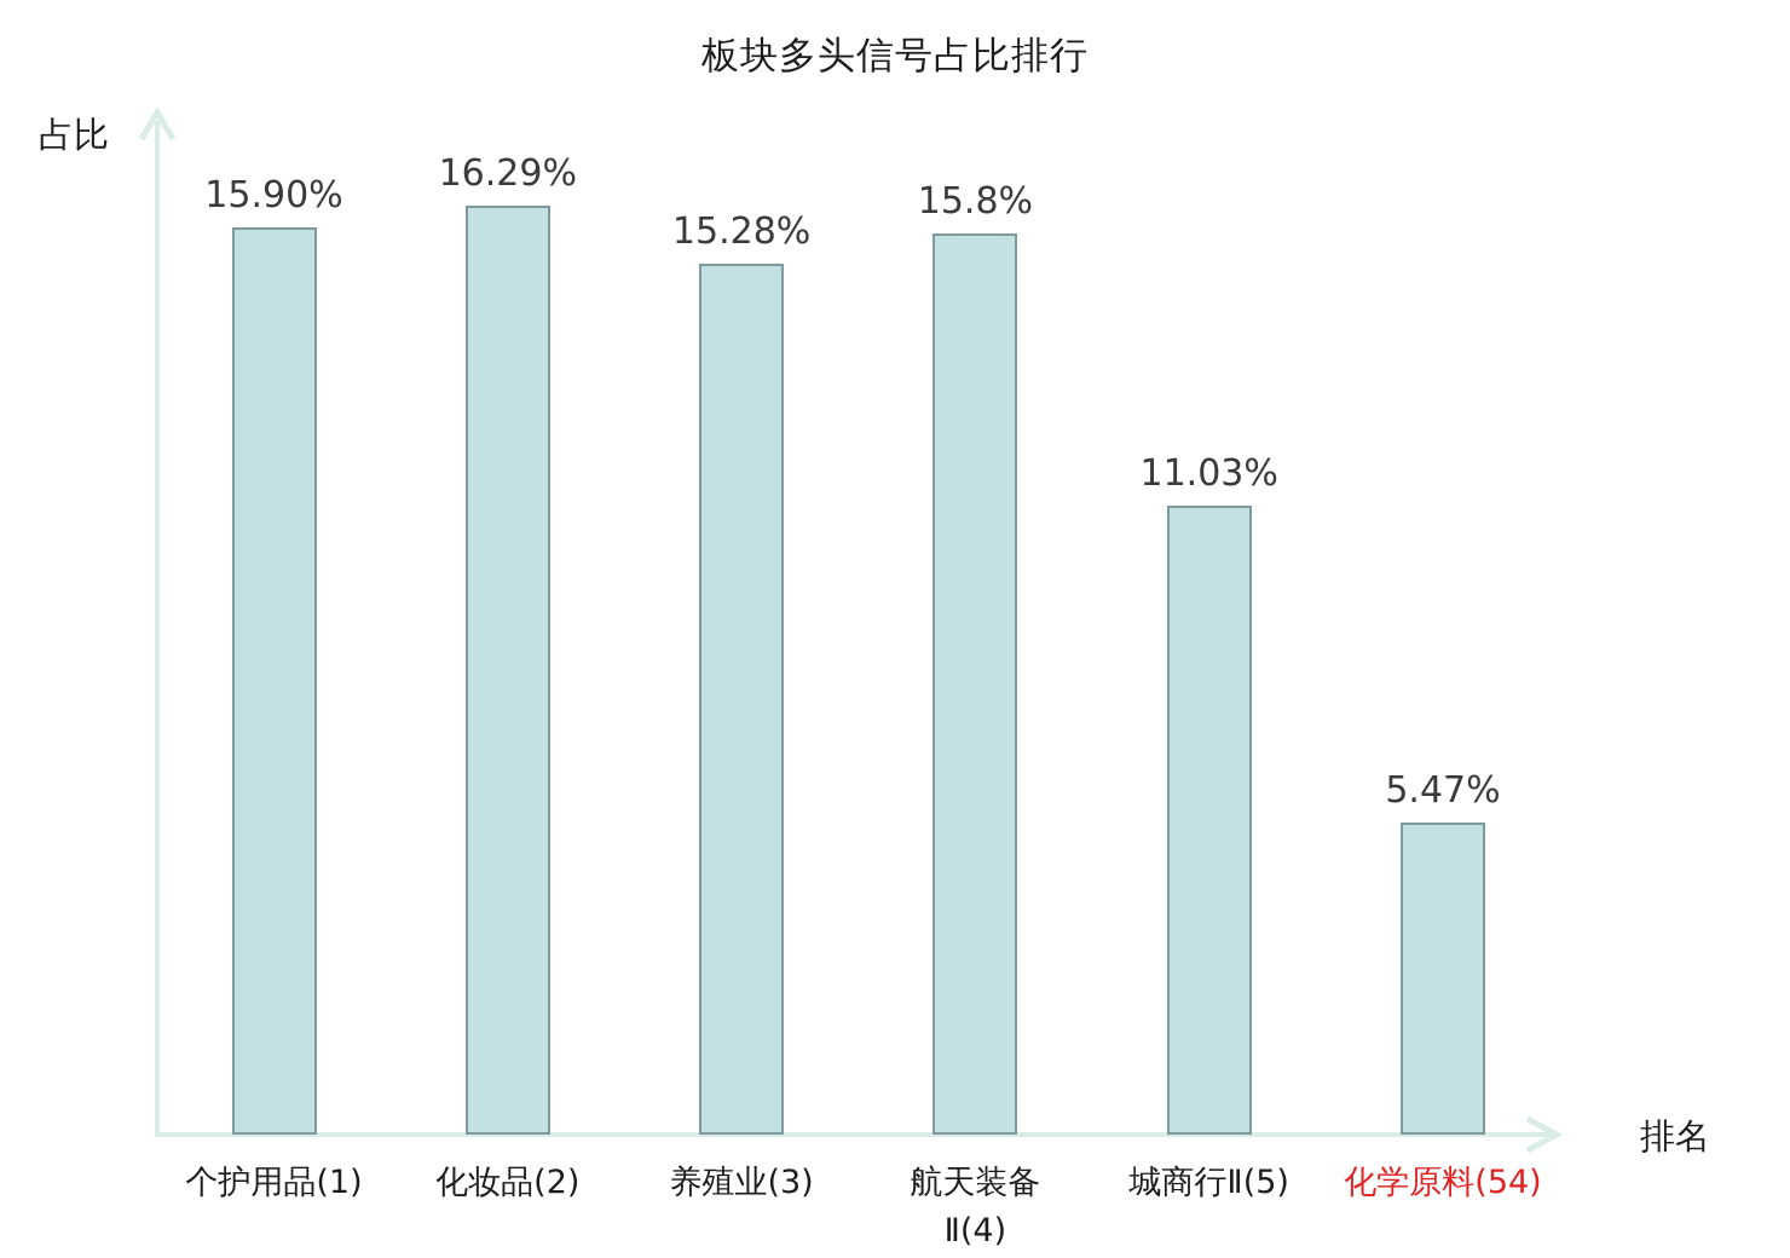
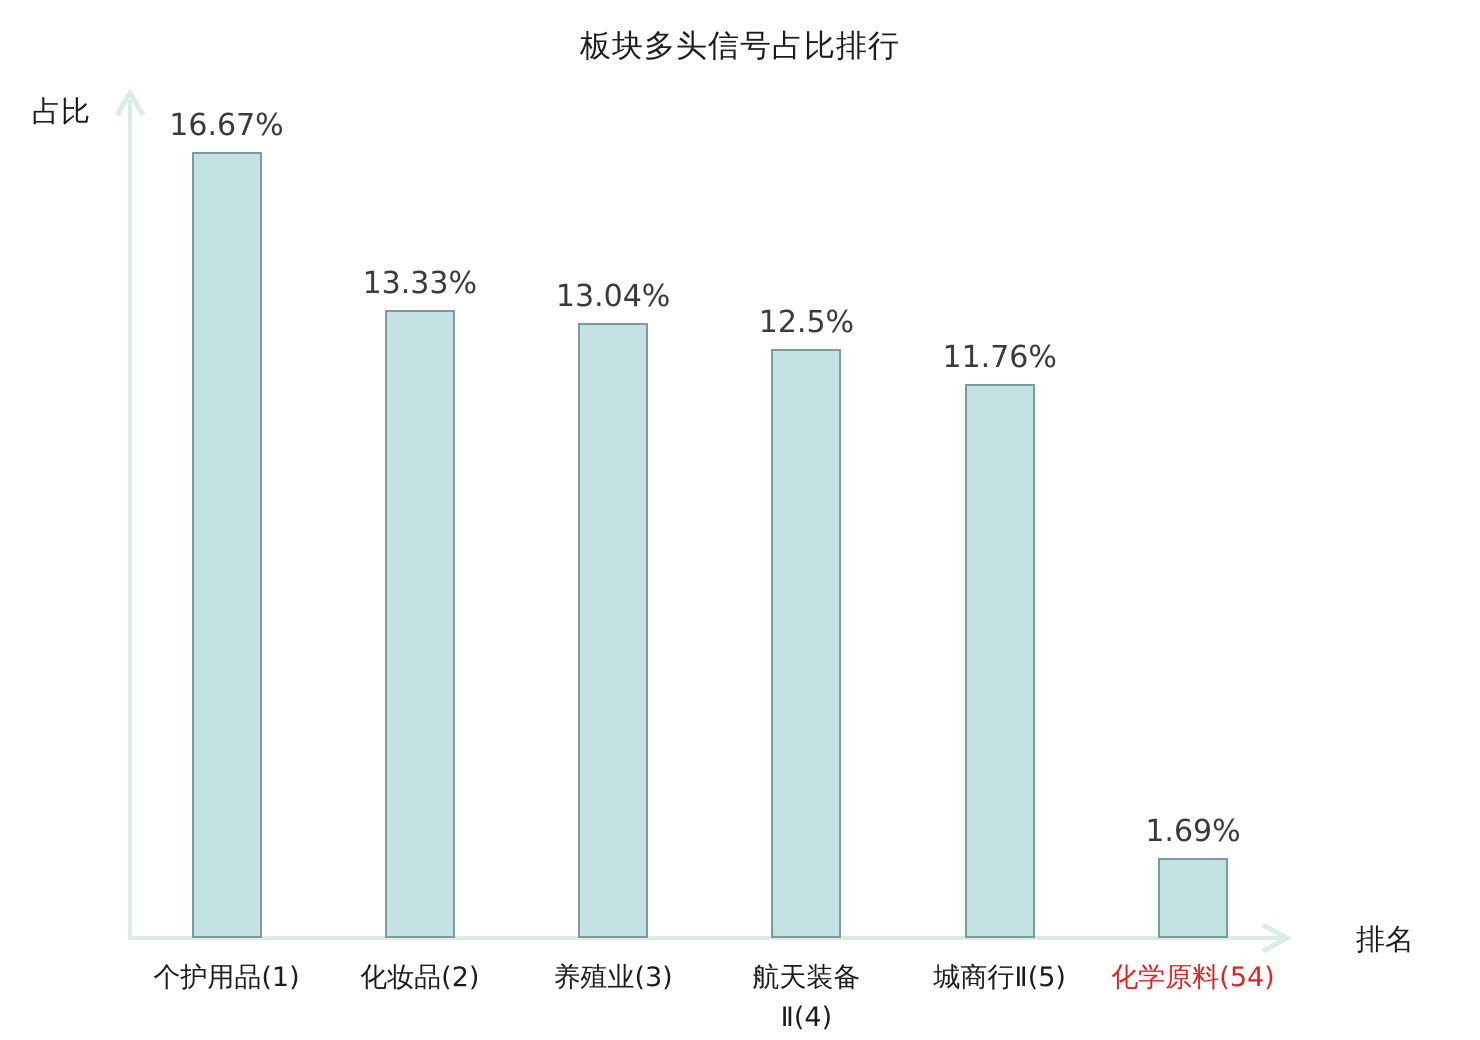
个护用品(1): 15.90% -> 16.67%
化妆品(2): 16.29% -> 13.33%
养殖业(3): 15.28% -> 13.04%
航天装备 Ⅱ(4): 15.8% -> 12.5%
城商行Ⅱ(5): 11.03% -> 11.76%
化学原料(54): 5.47% -> 1.69%
